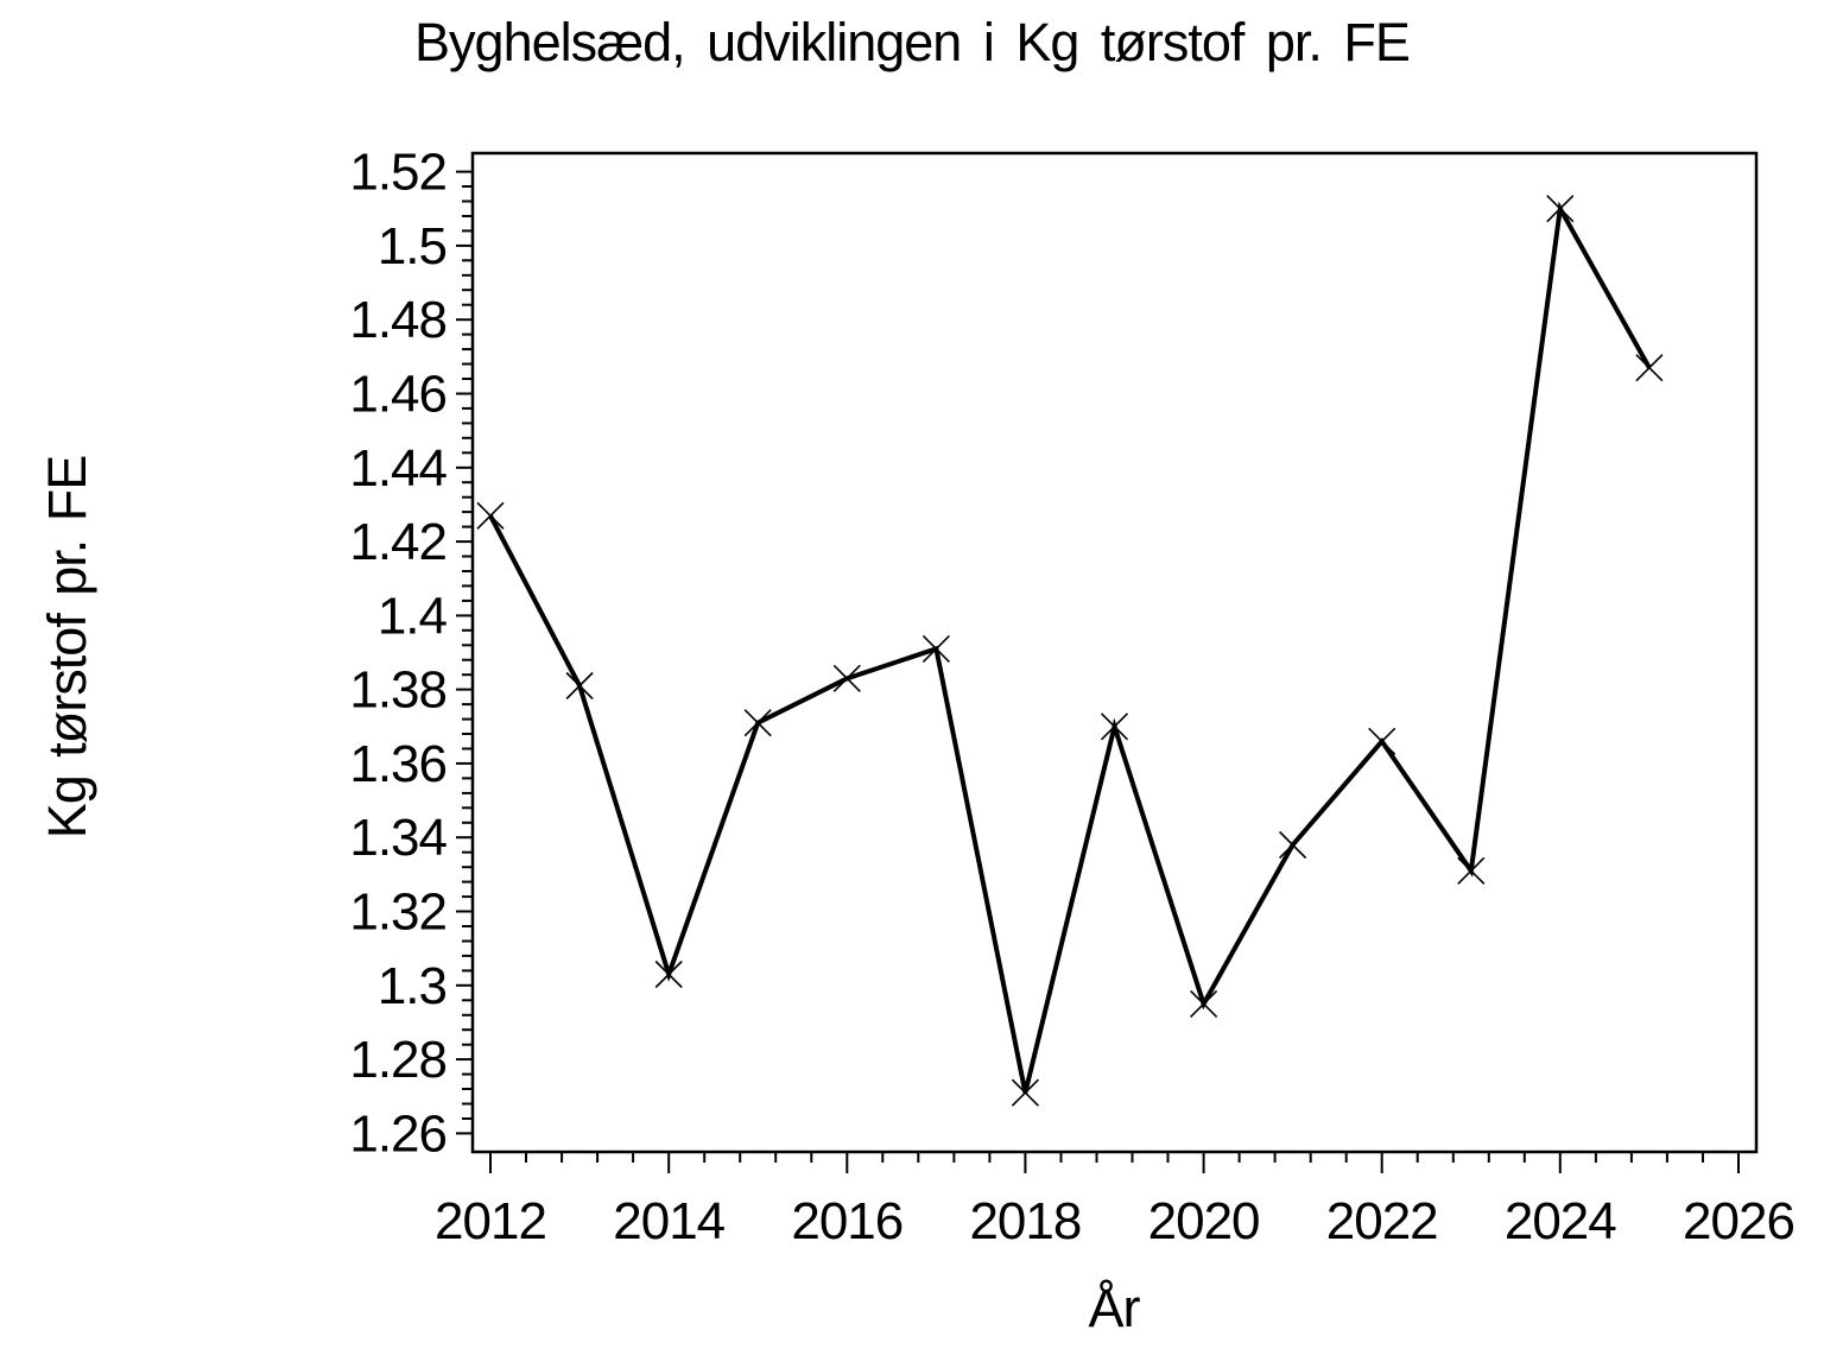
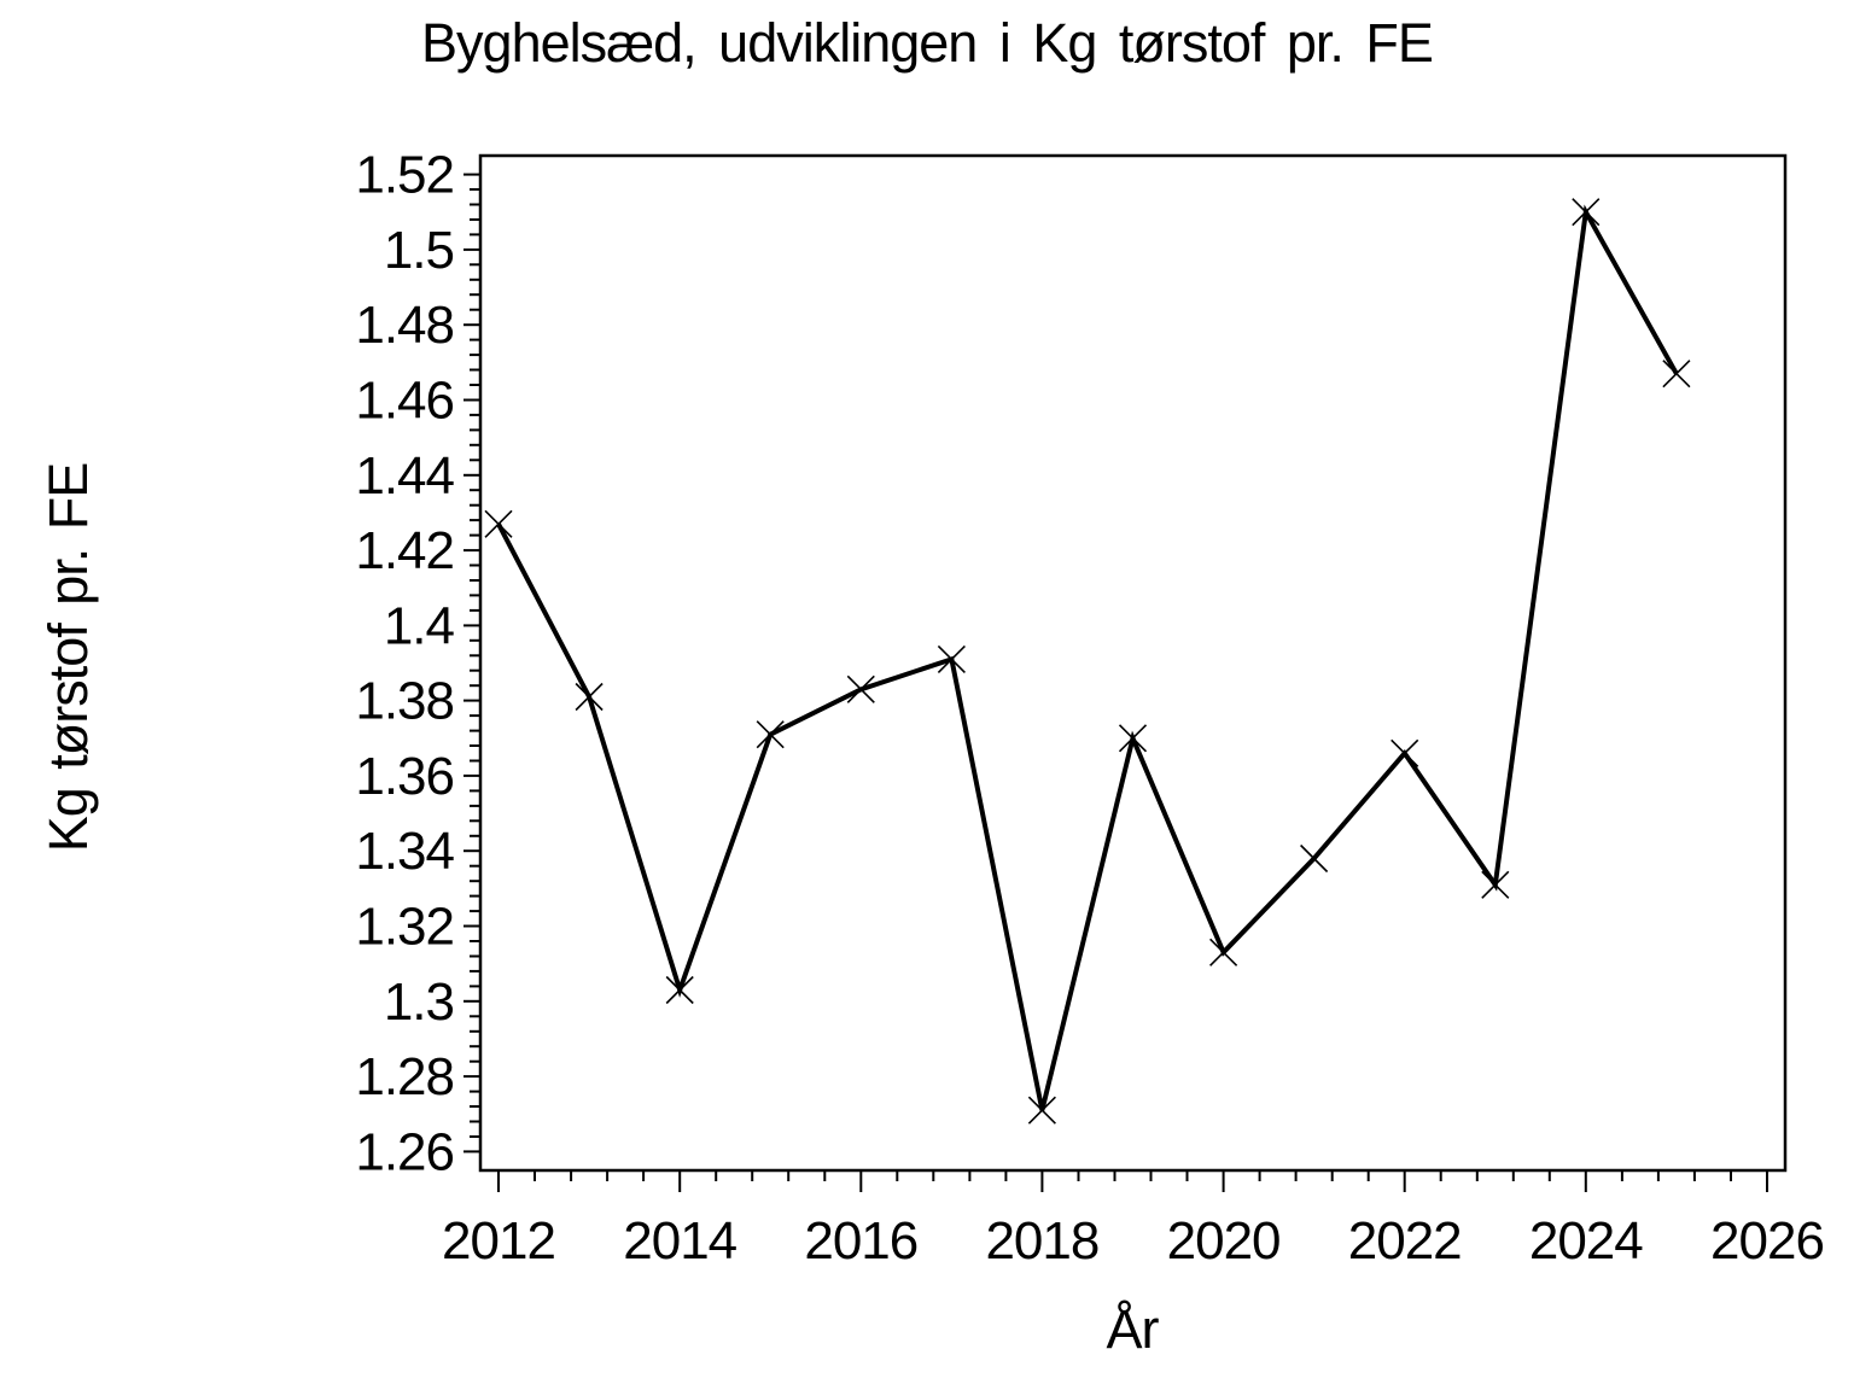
2020: 1.295 -> 1.313
